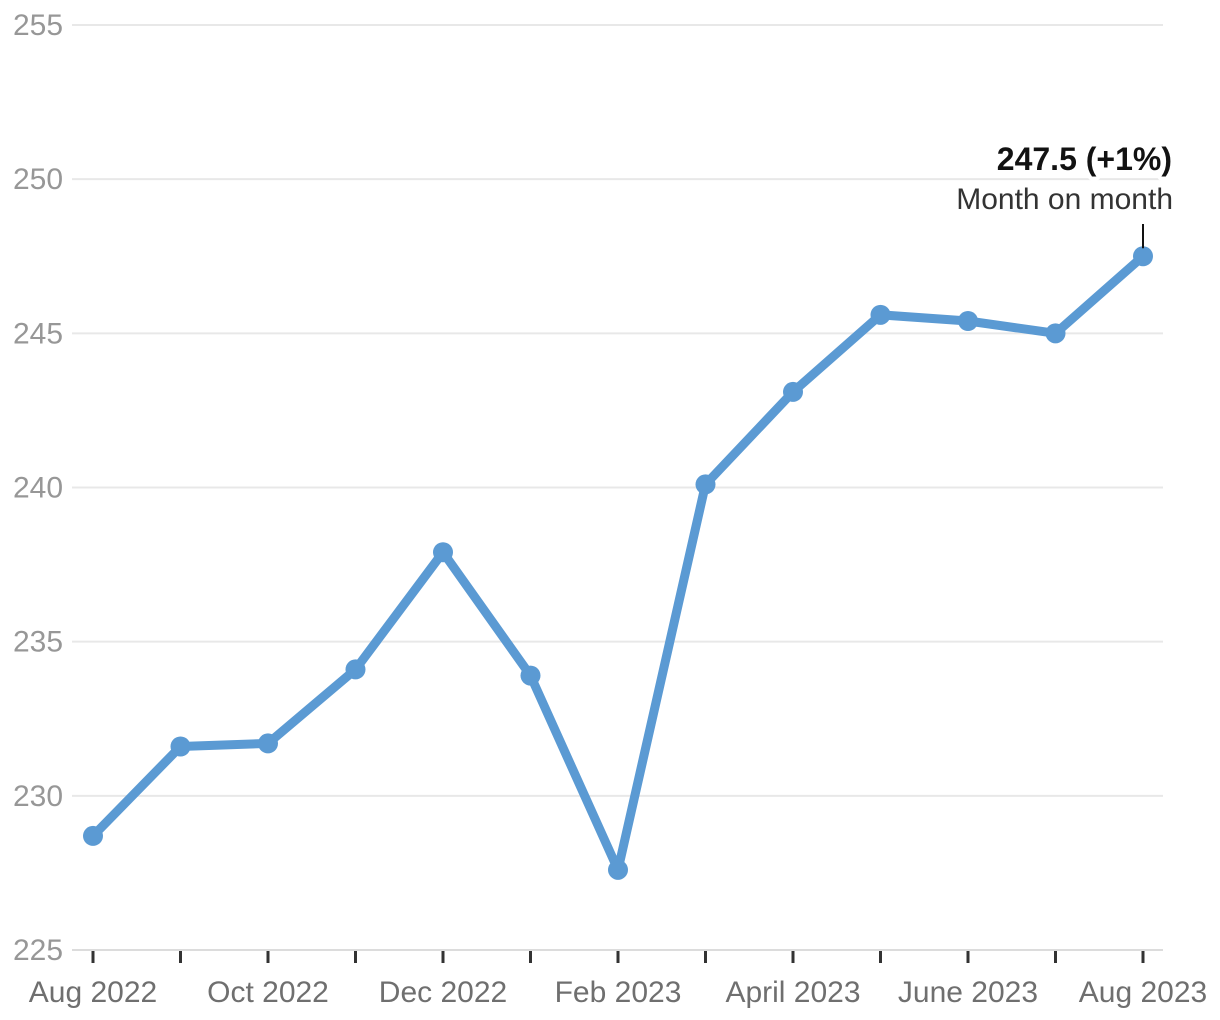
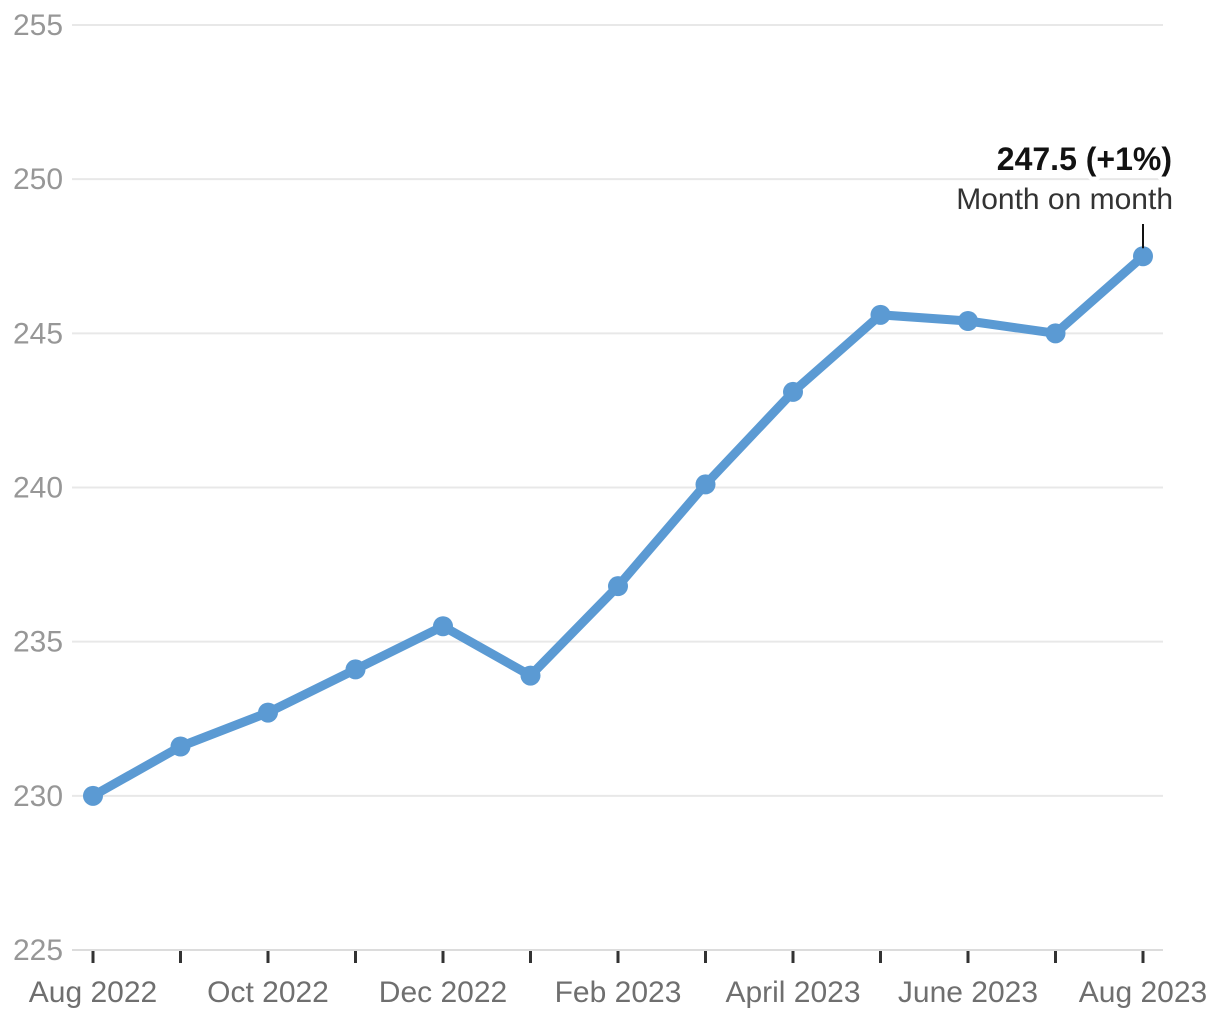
Aug 2022: 228.7 -> 230.0
Oct 2022: 231.7 -> 232.7
Dec 2022: 237.9 -> 235.5
Feb 2023: 227.6 -> 236.8
